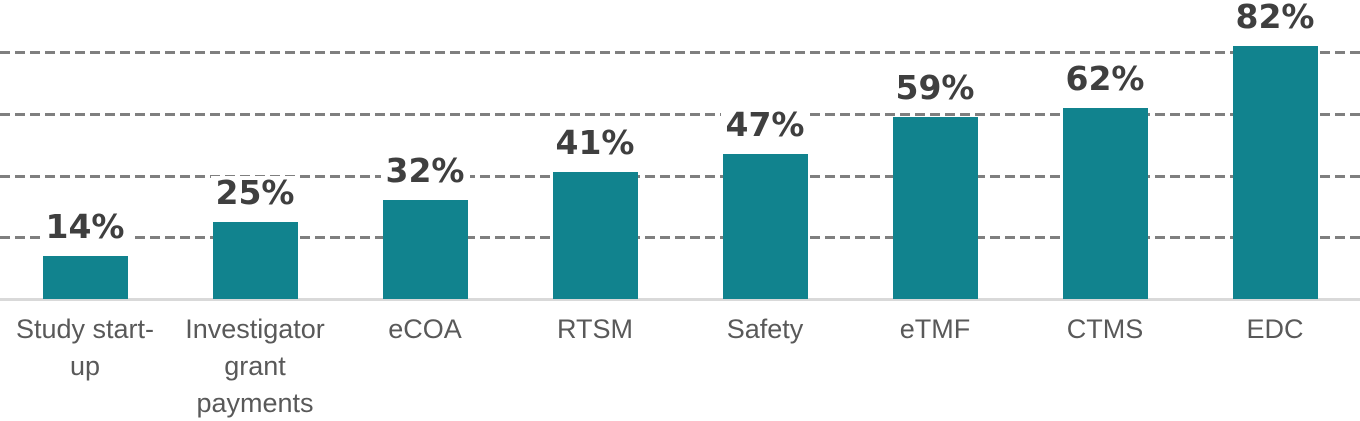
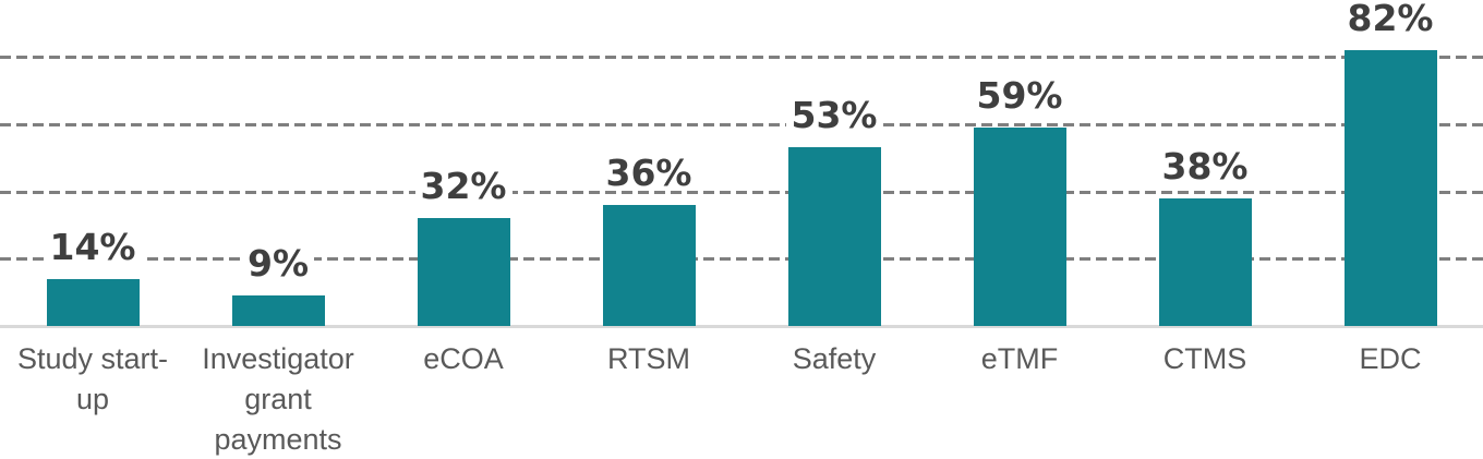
Investigator grant payments: 25% -> 9%
RTSM: 41% -> 36%
Safety: 47% -> 53%
CTMS: 62% -> 38%
